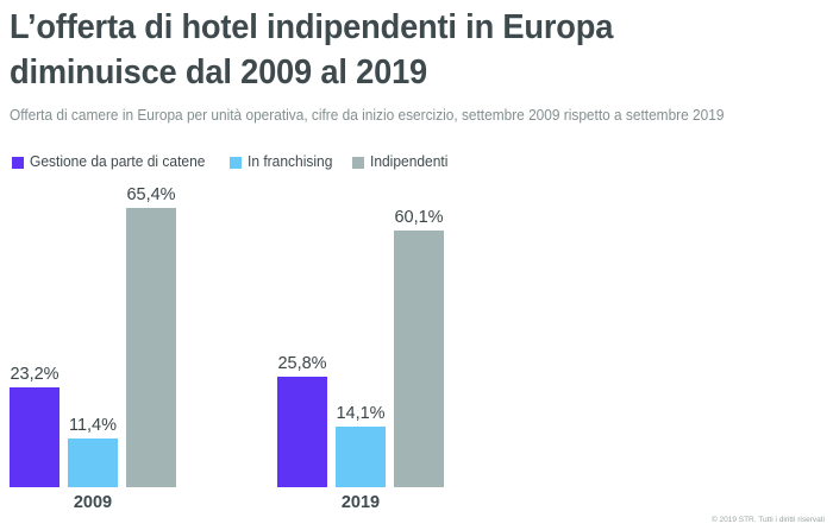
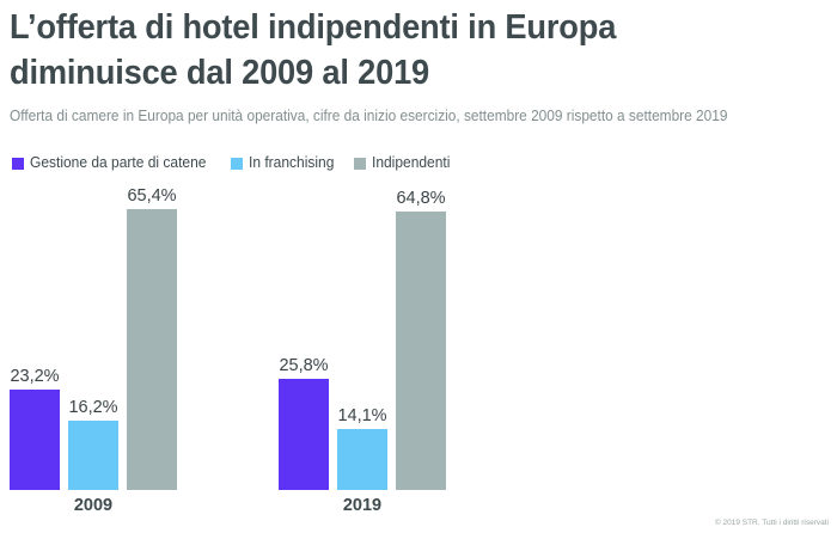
In franchising/2009: 11,4% -> 16,2%
Indipendenti/2019: 60,1% -> 64,8%
